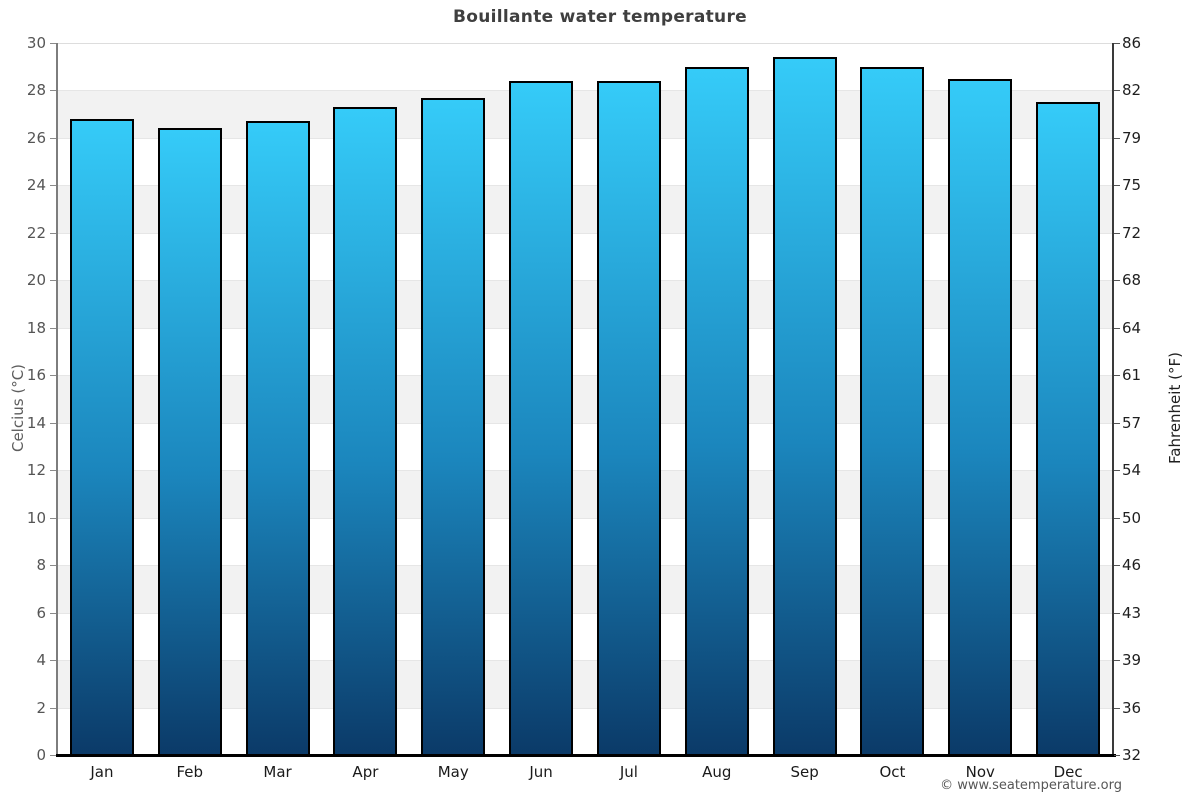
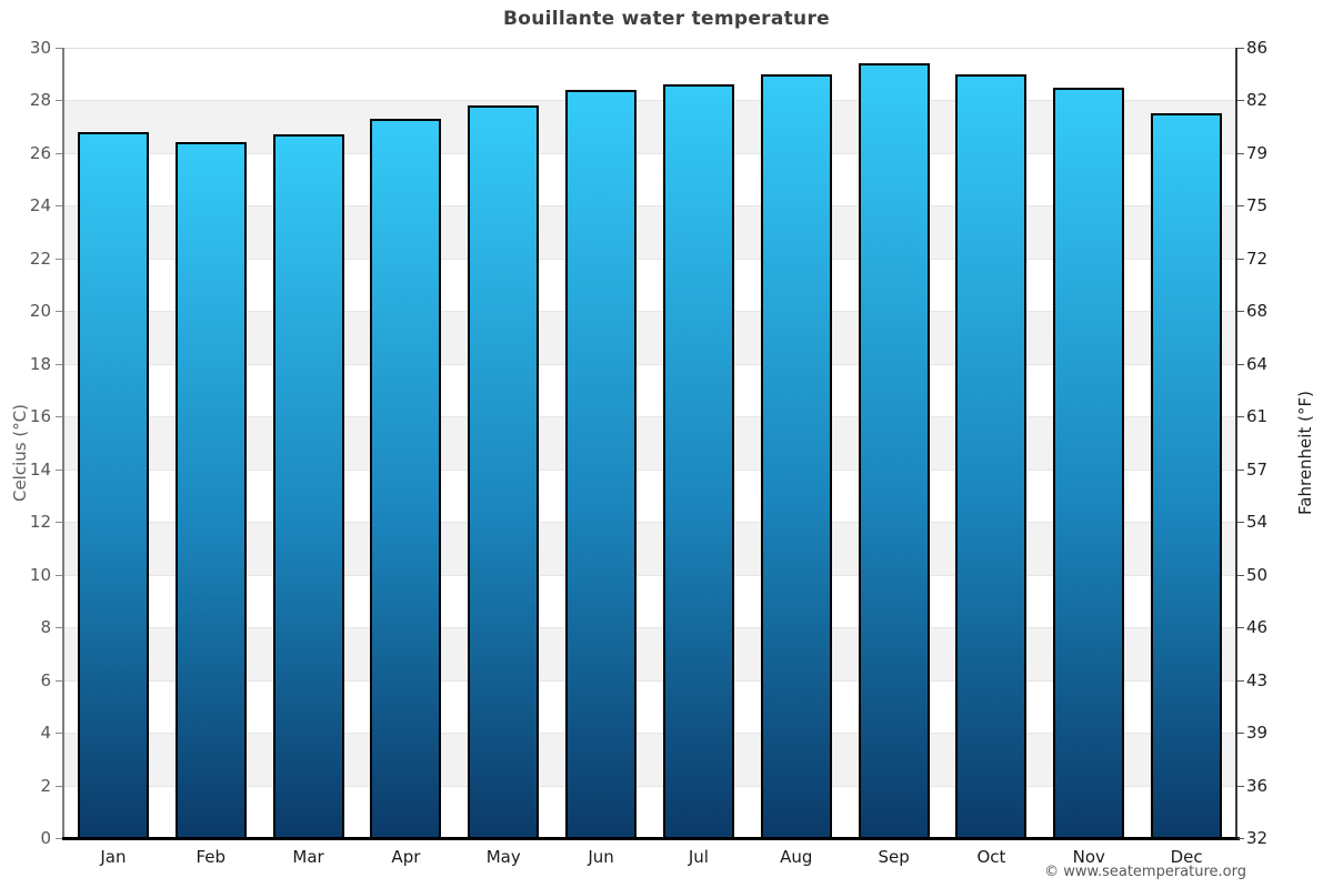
May: 27.7 -> 27.8
Jul: 28.4 -> 28.6
